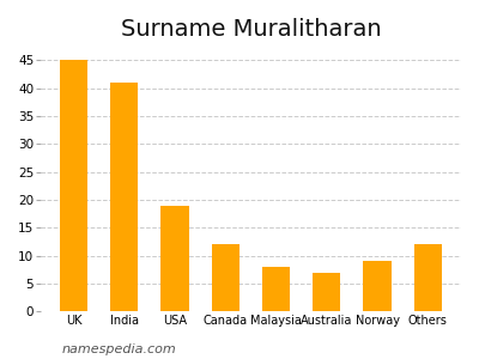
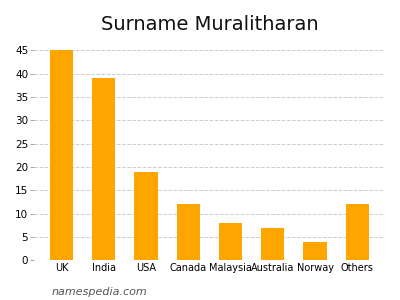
India: 41 -> 39
Norway: 9 -> 4
